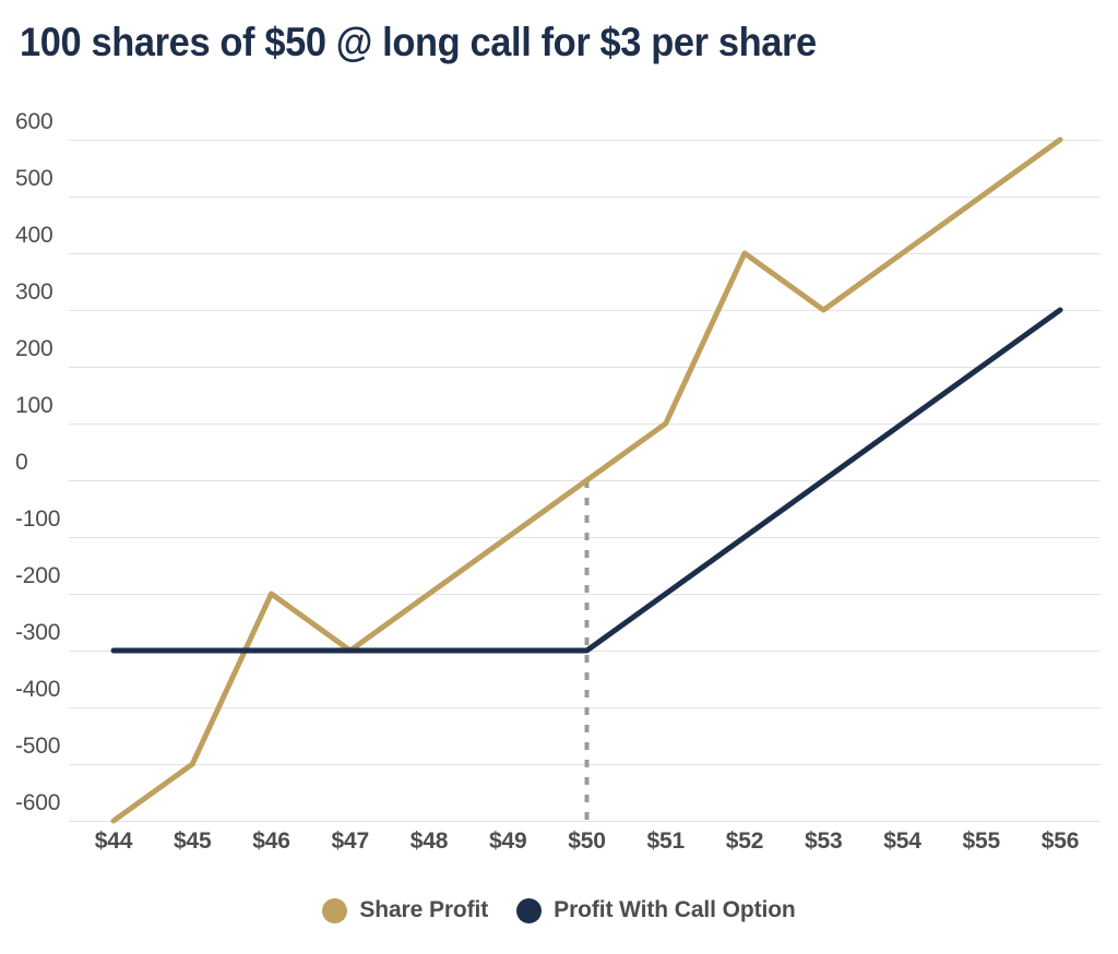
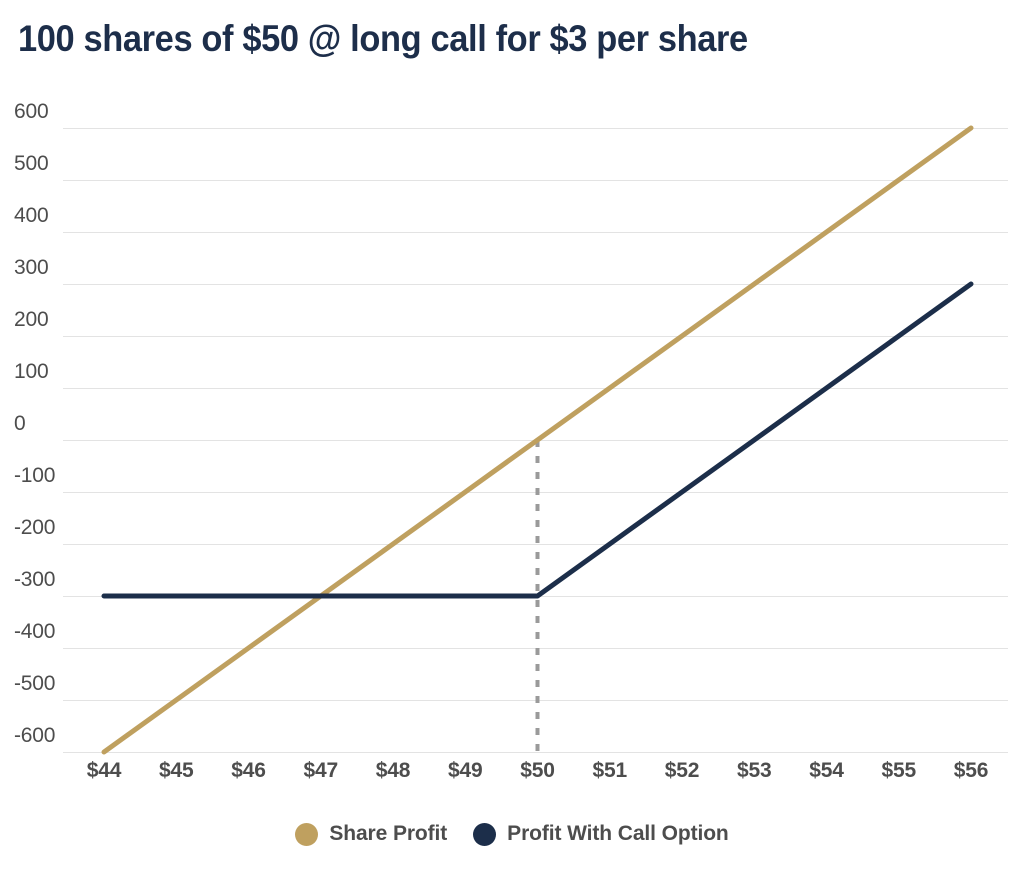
Share Profit/$46: -200 -> -400
Share Profit/$52: 400 -> 200
